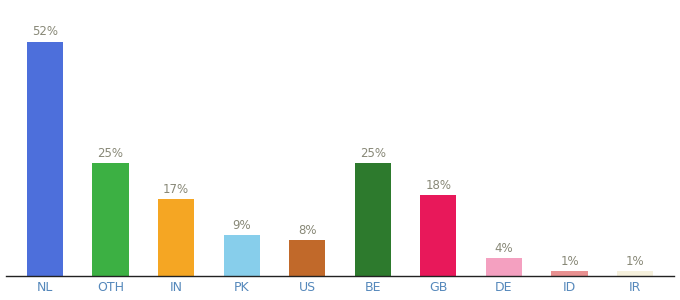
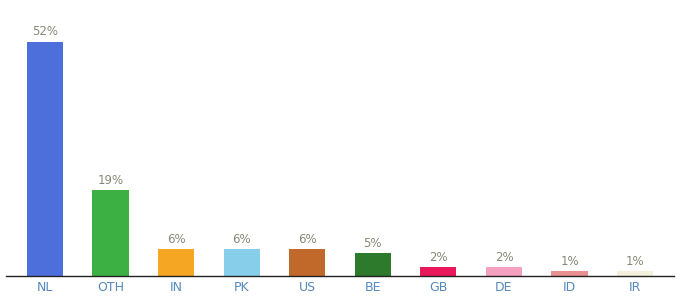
OTH: 25% -> 19%
IN: 17% -> 6%
PK: 9% -> 6%
US: 8% -> 6%
BE: 25% -> 5%
GB: 18% -> 2%
DE: 4% -> 2%
